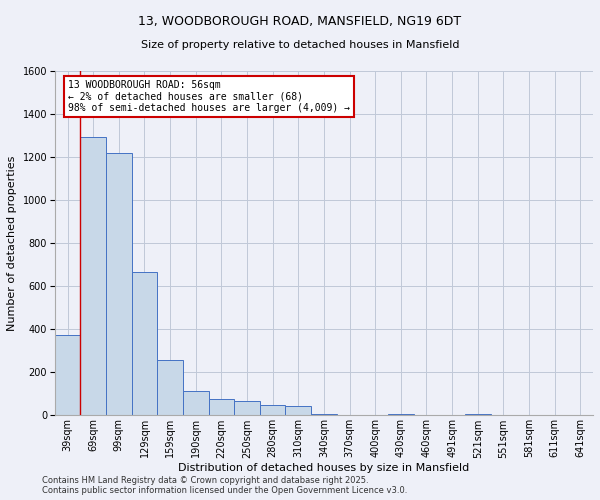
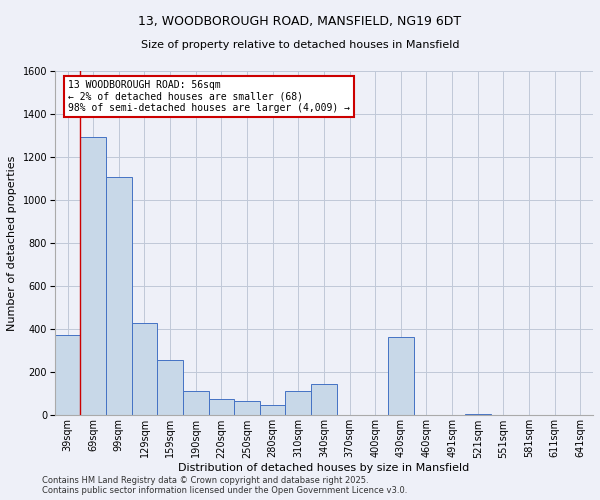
99sqm: 1220 -> 1105
129sqm: 665 -> 430
310sqm: 45 -> 115
340sqm: 5 -> 145
430sqm: 5 -> 365
